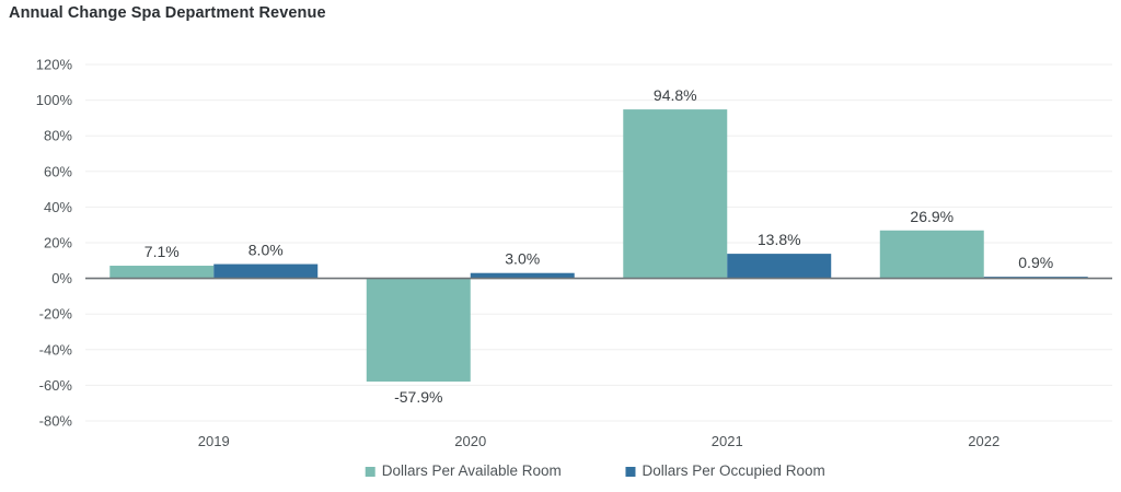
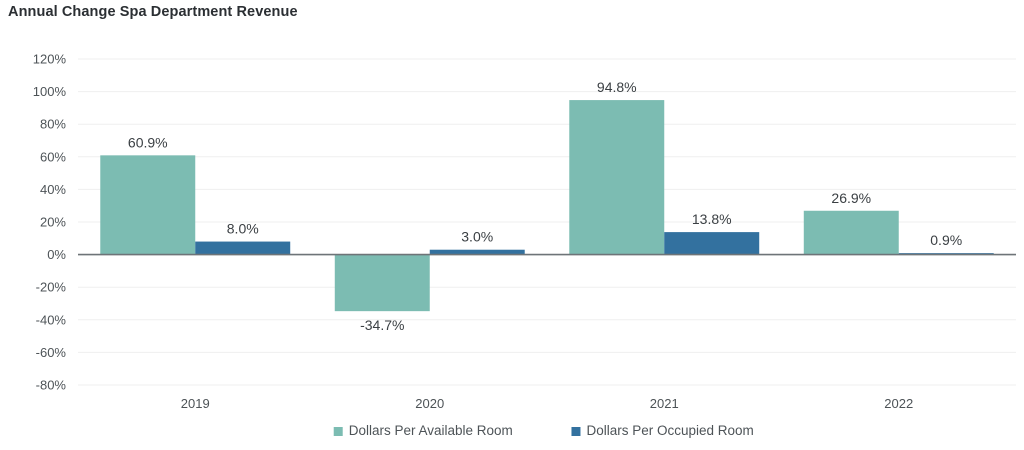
Dollars Per Available Room/2019: 7.1% -> 60.9%
Dollars Per Available Room/2020: -57.9% -> -34.7%
